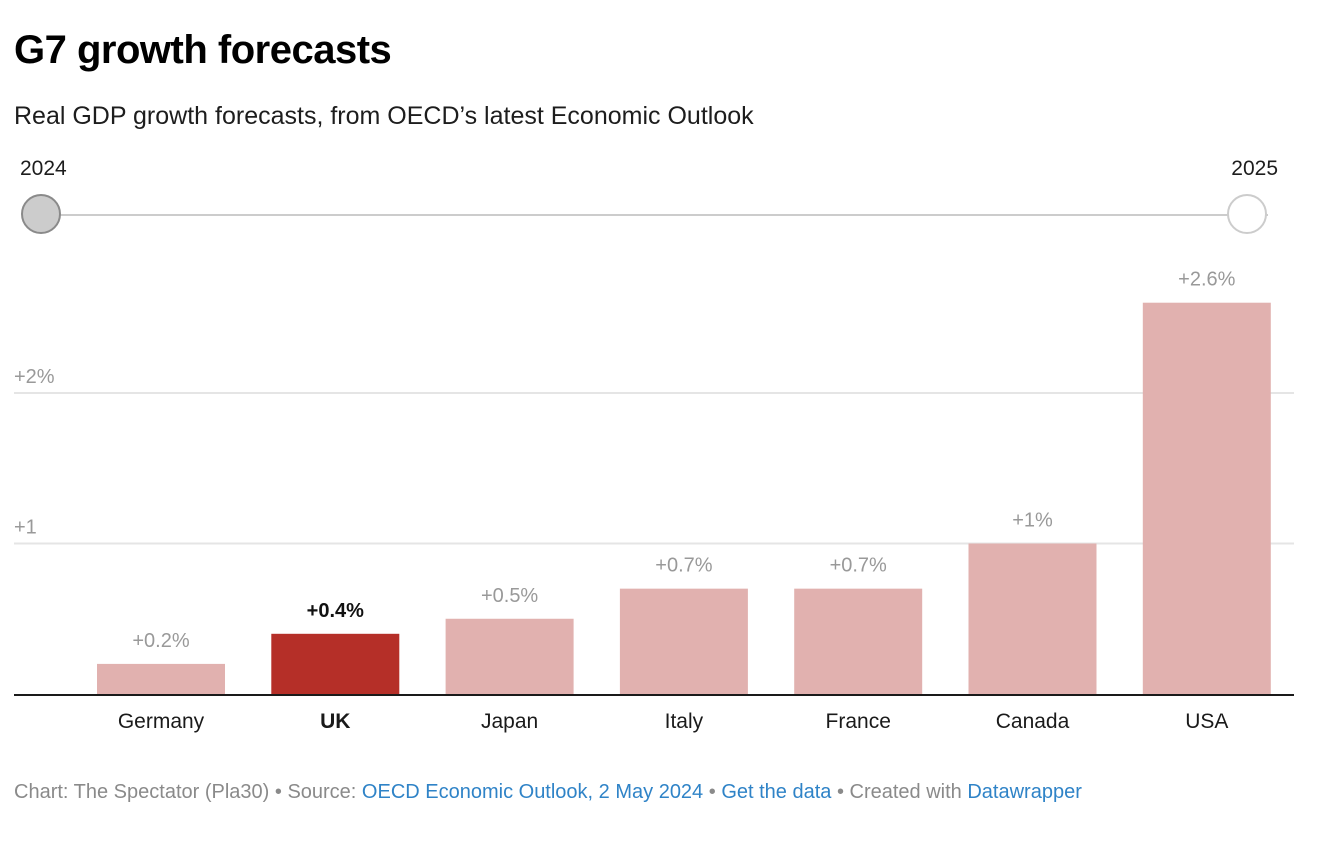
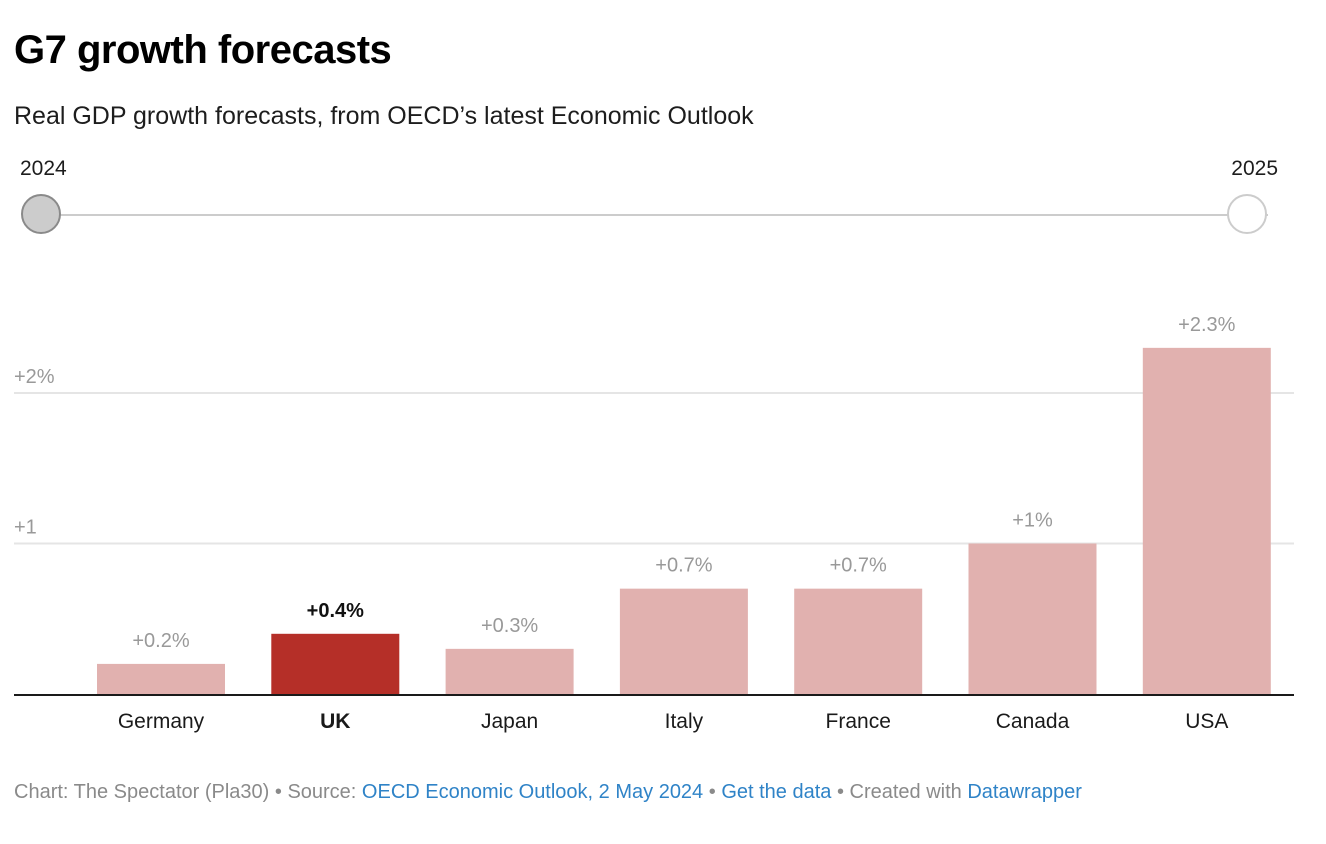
Japan: +0.5% -> +0.3%
USA: +2.6% -> +2.3%
